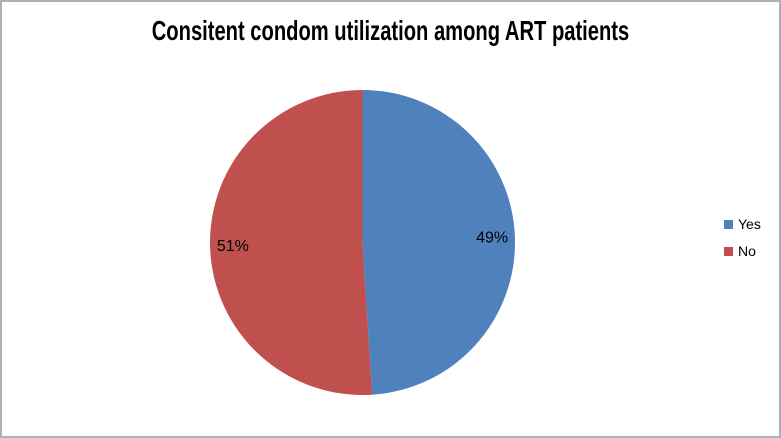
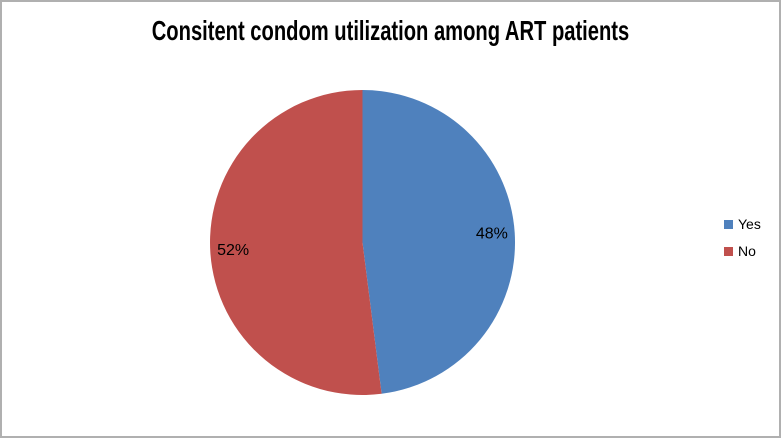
Yes: 49% -> 48%
No: 51% -> 52%
